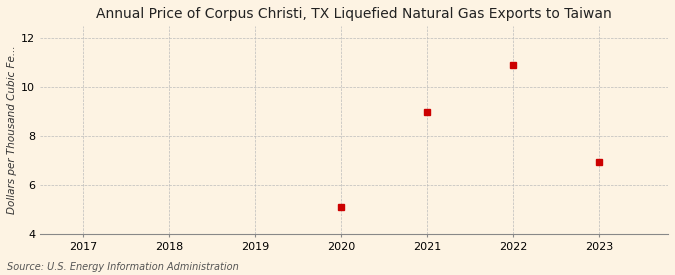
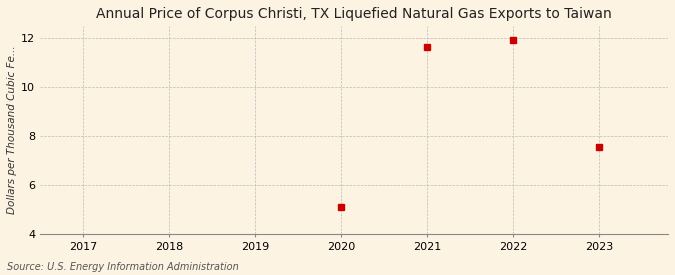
2021: 9.00 -> 11.65
2022: 10.90 -> 11.95
2023: 6.95 -> 7.55
